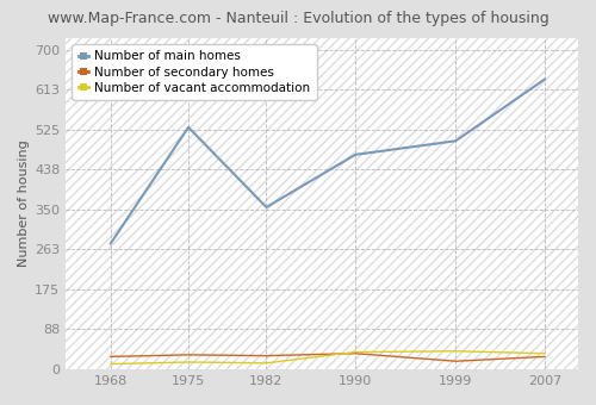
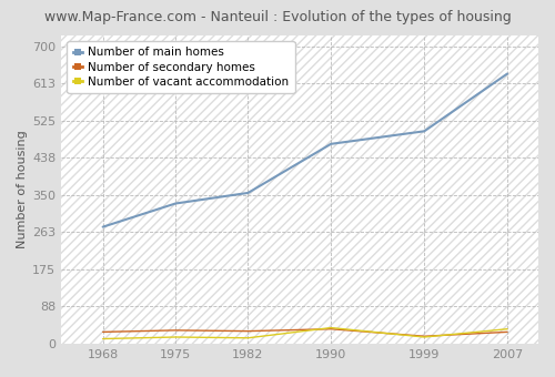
Number of main homes/1975: 530 -> 330
Number of vacant accommodation/1999: 40 -> 16
